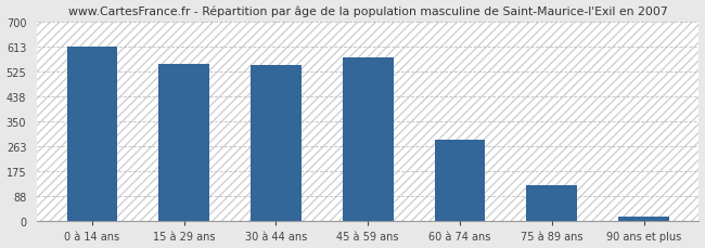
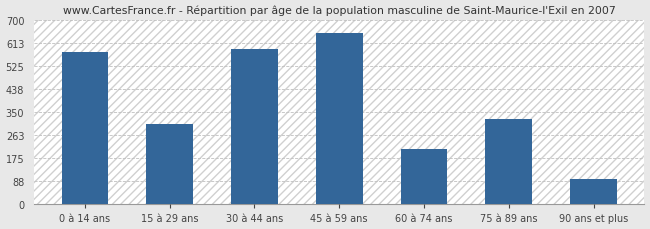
0 à 14 ans: 613 -> 580
15 à 29 ans: 551 -> 305
30 à 44 ans: 549 -> 590
45 à 59 ans: 575 -> 650
60 à 74 ans: 288 -> 210
75 à 89 ans: 128 -> 325
90 ans et plus: 15 -> 95
